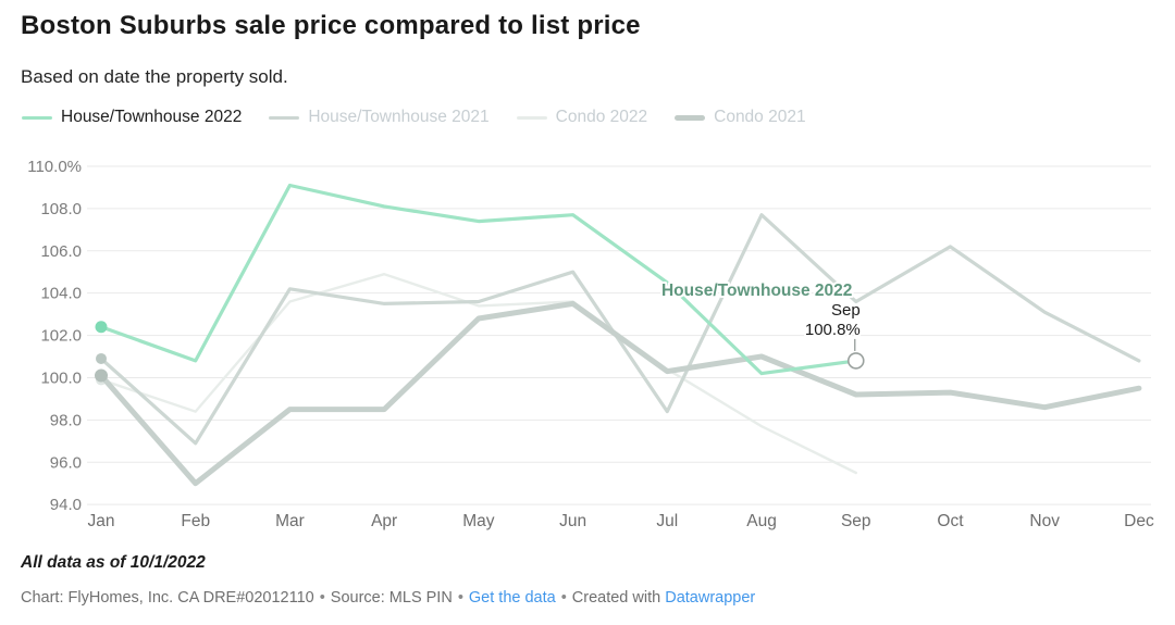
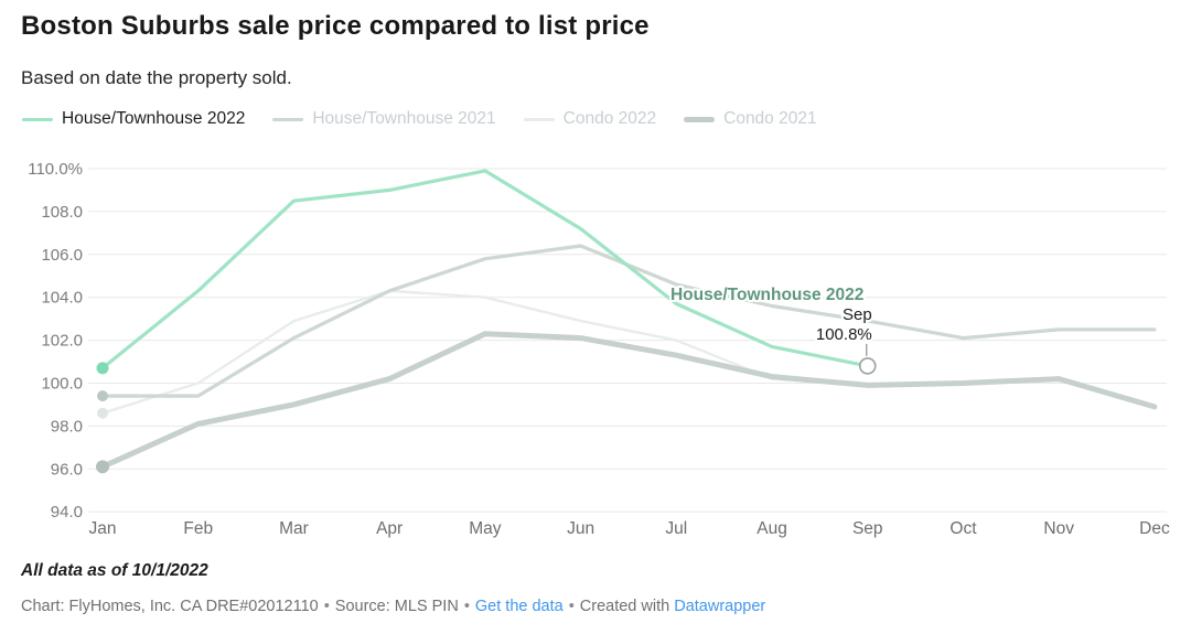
House/Townhouse 2022/Jan: 102.4% -> 100.7%
House/Townhouse 2021/Jan: 100.9% -> 99.4%
Condo 2022/Jan: 99.9% -> 98.6%
Condo 2021/Jan: 100.1% -> 96.1%
House/Townhouse 2022/Feb: 100.8% -> 104.3%
House/Townhouse 2021/Feb: 96.9% -> 99.4%
Condo 2022/Feb: 98.4% -> 100.0%
Condo 2021/Feb: 95.0% -> 98.1%
House/Townhouse 2022/Mar: 109.1% -> 108.5%
House/Townhouse 2021/Mar: 104.2% -> 102.1%
Condo 2022/Mar: 103.6% -> 102.9%
Condo 2021/Mar: 98.5% -> 99.0%
House/Townhouse 2022/Apr: 108.1% -> 109.0%
House/Townhouse 2021/Apr: 103.5% -> 104.3%
Condo 2022/Apr: 104.9% -> 104.3%
Condo 2021/Apr: 98.5% -> 100.2%
House/Townhouse 2022/May: 107.4% -> 109.9%
House/Townhouse 2021/May: 103.6% -> 105.8%
Condo 2022/May: 103.4% -> 104.0%
Condo 2021/May: 102.8% -> 102.3%
House/Townhouse 2022/Jun: 107.7% -> 107.2%
House/Townhouse 2021/Jun: 105.0% -> 106.4%
Condo 2022/Jun: 103.6% -> 102.9%
Condo 2021/Jun: 103.5% -> 102.1%
House/Townhouse 2022/Jul: 104.5% -> 103.7%
House/Townhouse 2021/Jul: 98.4% -> 104.6%
Condo 2022/Jul: 100.4% -> 102.0%
Condo 2021/Jul: 100.3% -> 101.3%
House/Townhouse 2022/Aug: 100.2% -> 101.7%
House/Townhouse 2021/Aug: 107.7% -> 103.6%
Condo 2022/Aug: 97.7% -> 100.2%
Condo 2021/Aug: 101.0% -> 100.3%
House/Townhouse 2021/Sep: 103.6% -> 102.9%
Condo 2022/Sep: 95.5% -> 99.9%
Condo 2021/Sep: 99.2% -> 99.9%
House/Townhouse 2021/Oct: 106.2% -> 102.1%
Condo 2021/Oct: 99.3% -> 100.0%
House/Townhouse 2021/Nov: 103.1% -> 102.5%
Condo 2021/Nov: 98.6% -> 100.2%
House/Townhouse 2021/Dec: 100.8% -> 102.5%
Condo 2021/Dec: 99.5% -> 98.9%
